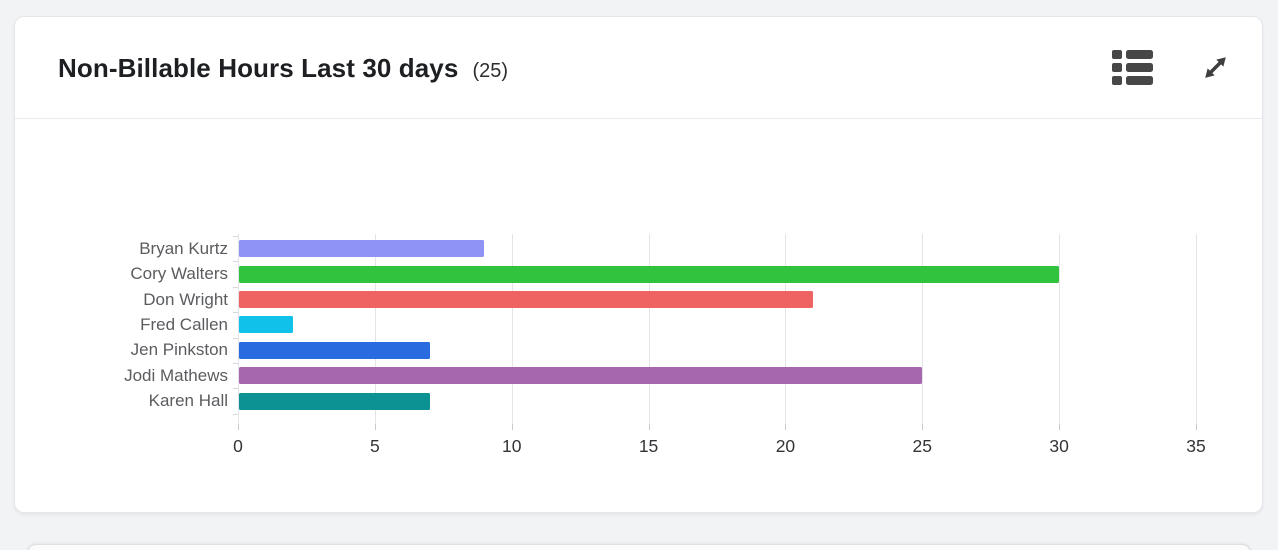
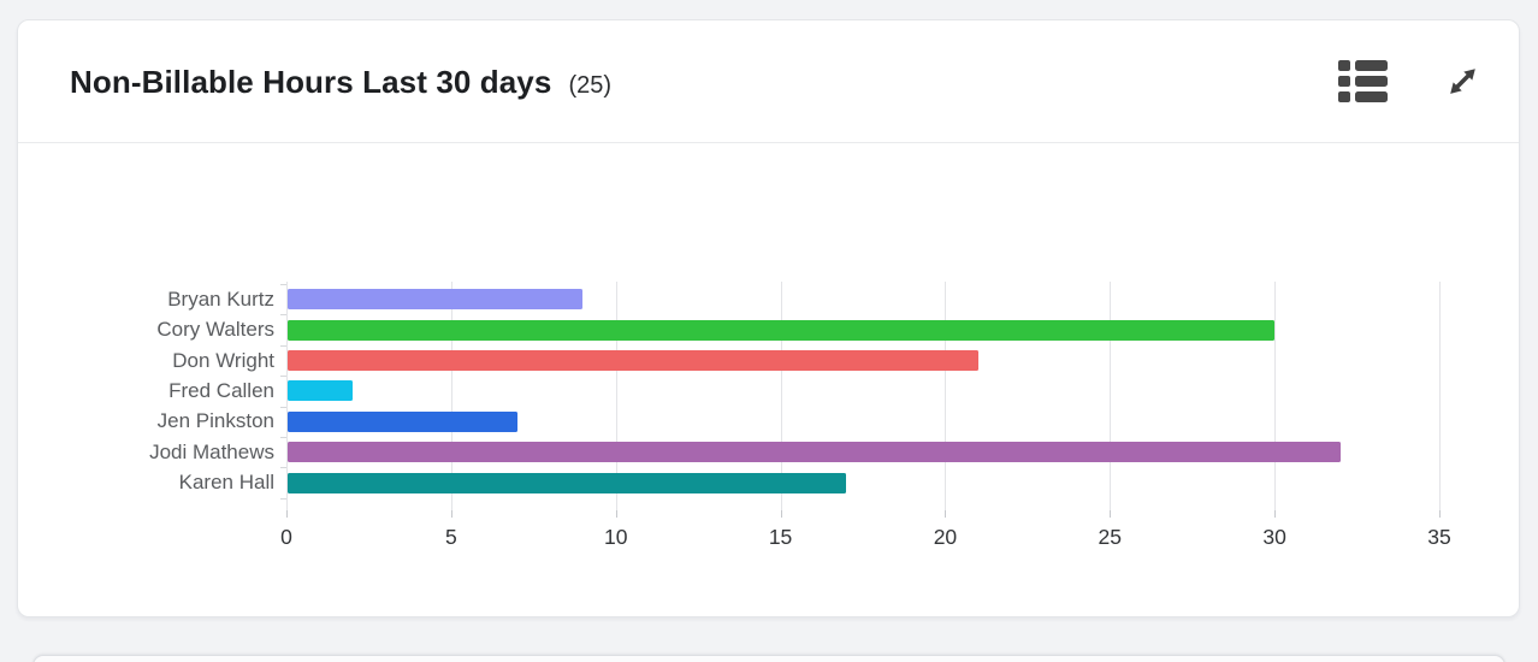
Jodi Mathews: 25 -> 32
Karen Hall: 7 -> 17
